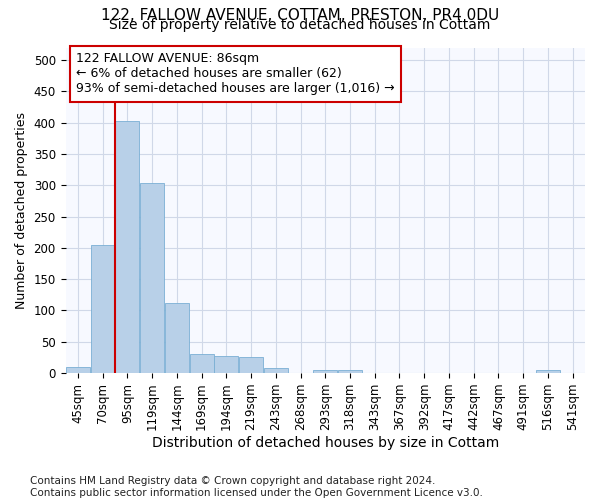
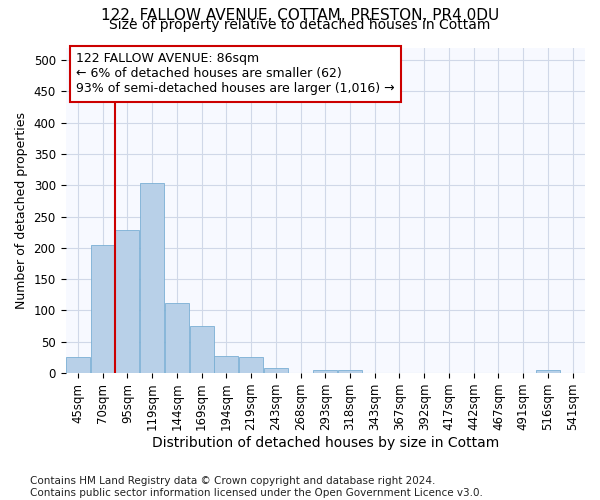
45sqm: 10 -> 26
95sqm: 403 -> 228
169sqm: 30 -> 76
